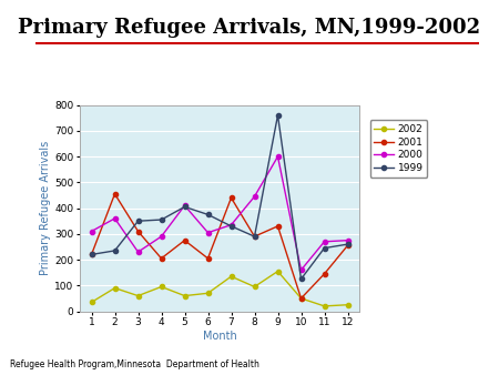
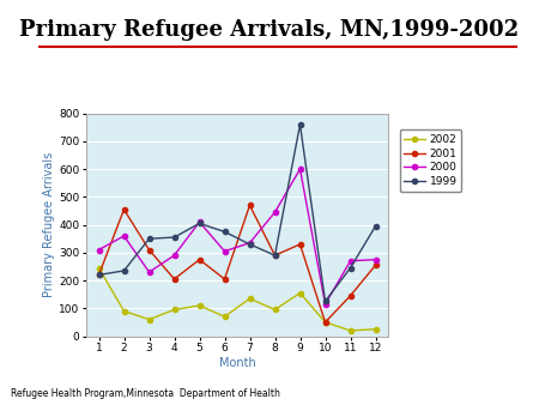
2002/1: 35 -> 245
2002/5: 60 -> 110
2001/7: 440 -> 470
2000/10: 160 -> 115
1999/12: 260 -> 395
